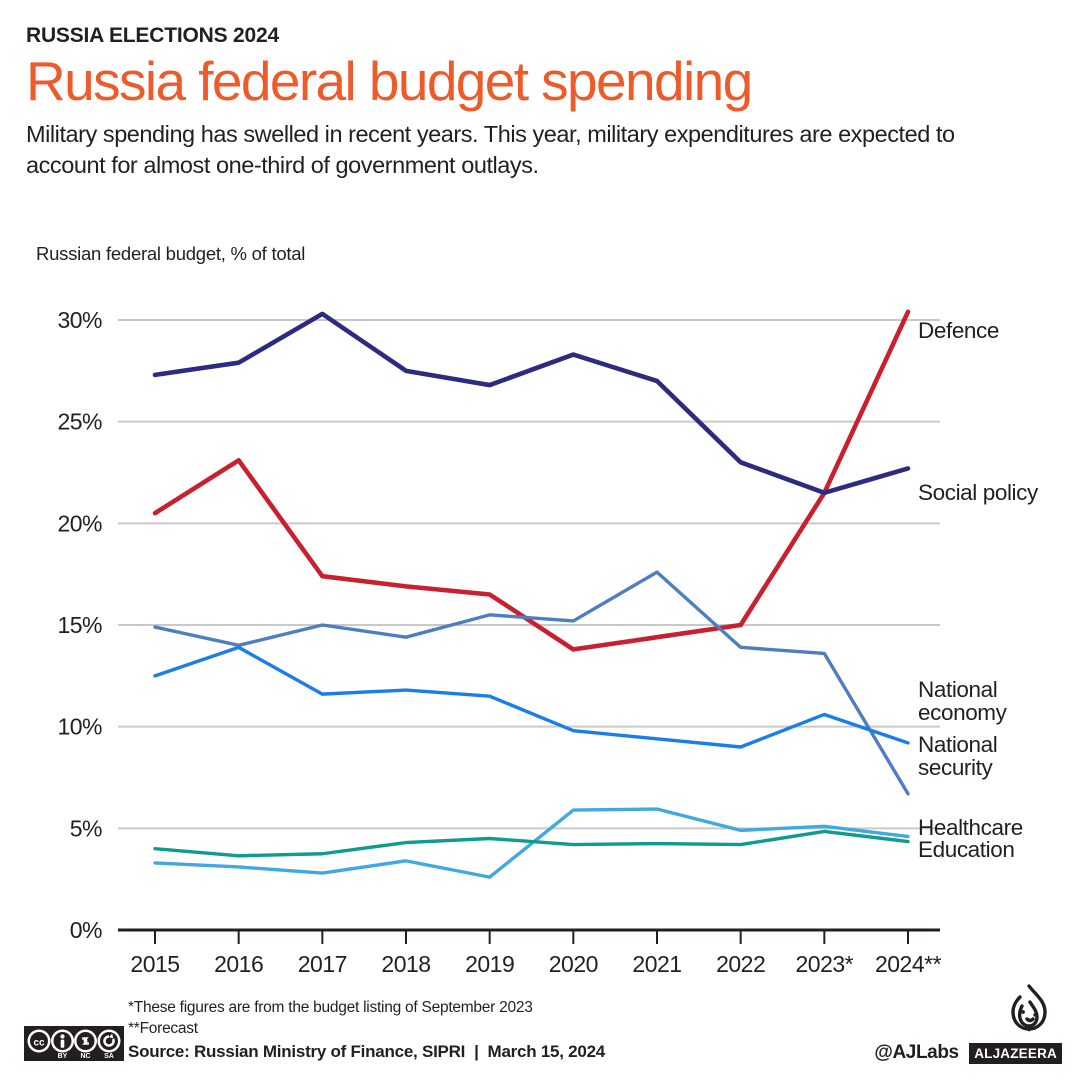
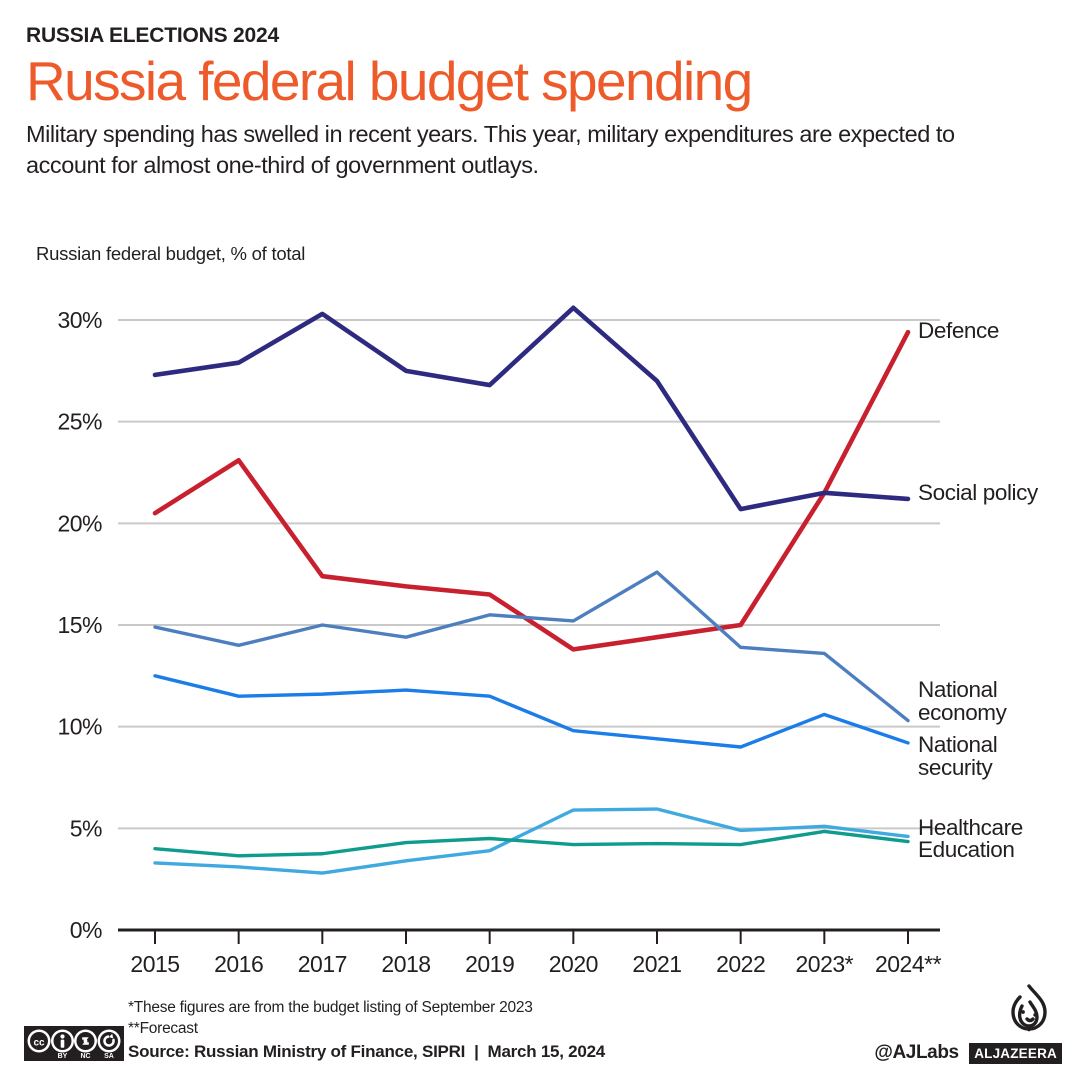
National security/2016: 13.9% -> 11.5%
Healthcare/2019: 2.6% -> 3.9%
Social policy/2020: 28.3% -> 30.6%
Social policy/2022: 23.0% -> 20.7%
Defence/2024**: 30.4% -> 29.4%
Social policy/2024**: 22.7% -> 21.2%
National economy/2024**: 6.7% -> 10.3%
